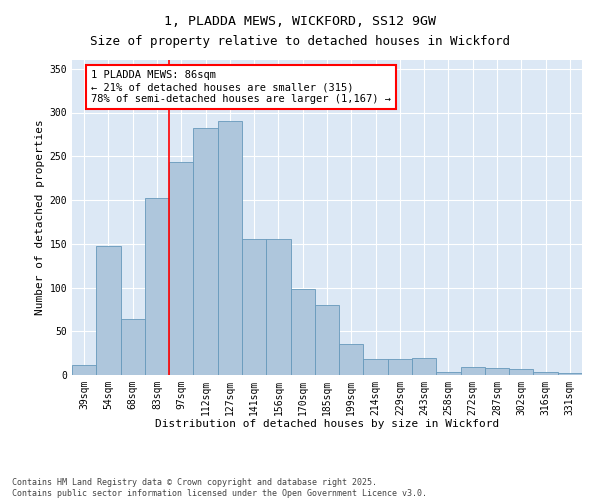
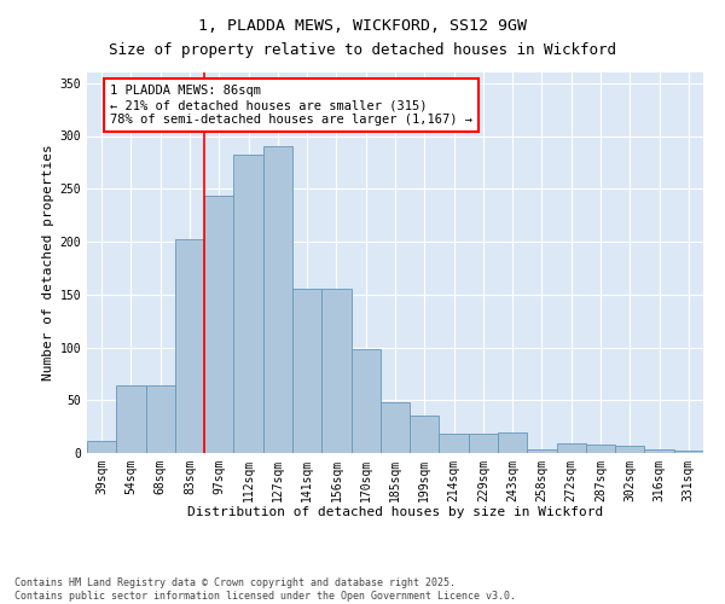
54sqm: 148 -> 64
185sqm: 80 -> 48
